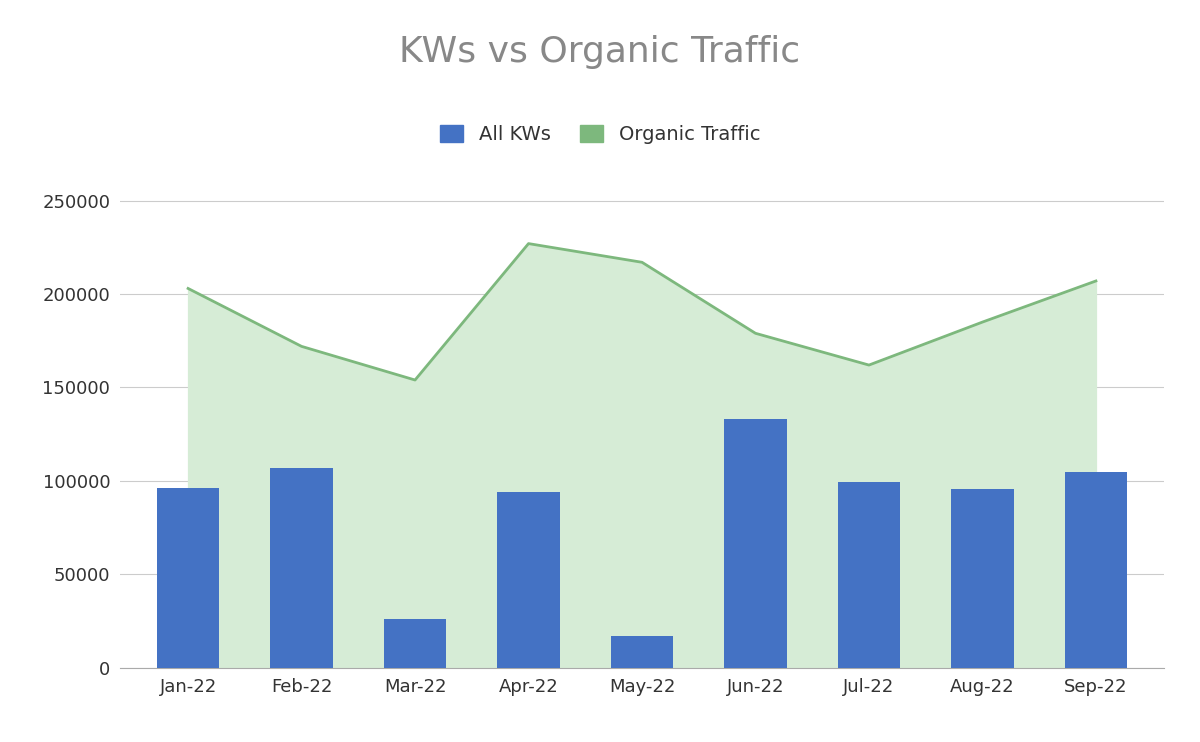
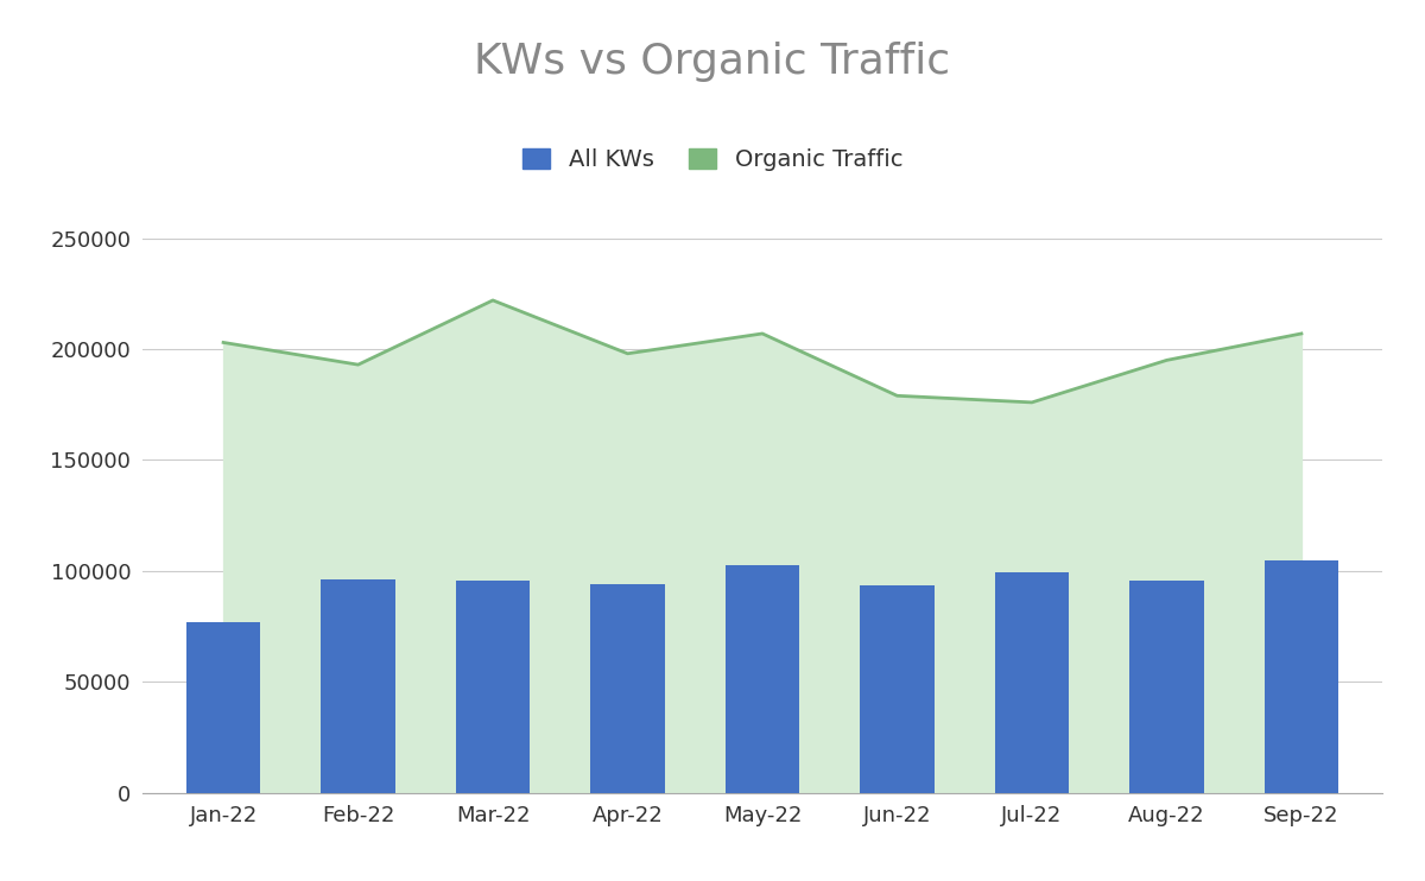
All KWs/Jan-22: 96000 -> 77000
All KWs/Feb-22: 107000 -> 96000
Organic Traffic/Feb-22: 172000 -> 193000
All KWs/Mar-22: 26000 -> 96000
Organic Traffic/Mar-22: 154000 -> 222000
Organic Traffic/Apr-22: 227000 -> 198000
All KWs/May-22: 17000 -> 102000
Organic Traffic/May-22: 217000 -> 207000
All KWs/Jun-22: 133000 -> 94000
Organic Traffic/Jul-22: 162000 -> 176000
Organic Traffic/Aug-22: 185000 -> 195000
